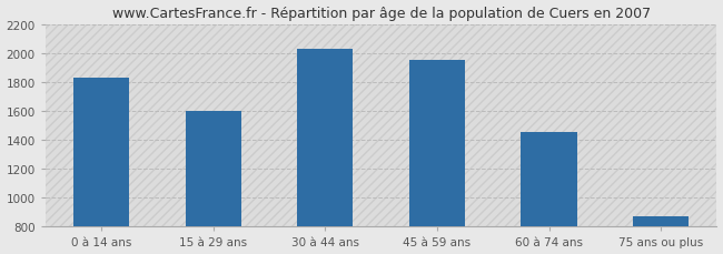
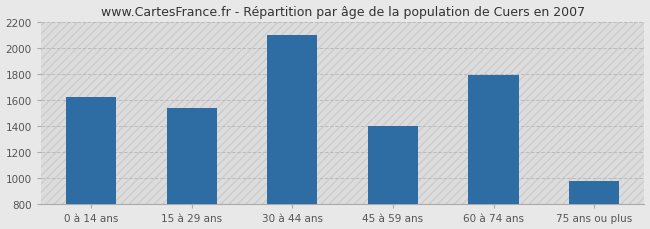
0 à 14 ans: 1830 -> 1620
15 à 29 ans: 1600 -> 1540
30 à 44 ans: 2030 -> 2100
45 à 59 ans: 1950 -> 1400
60 à 74 ans: 1450 -> 1790
75 ans ou plus: 870 -> 980
